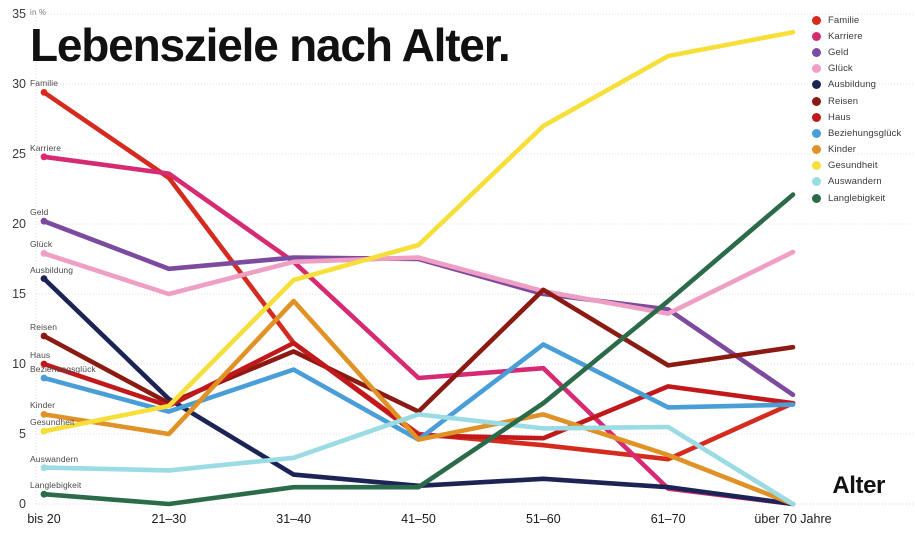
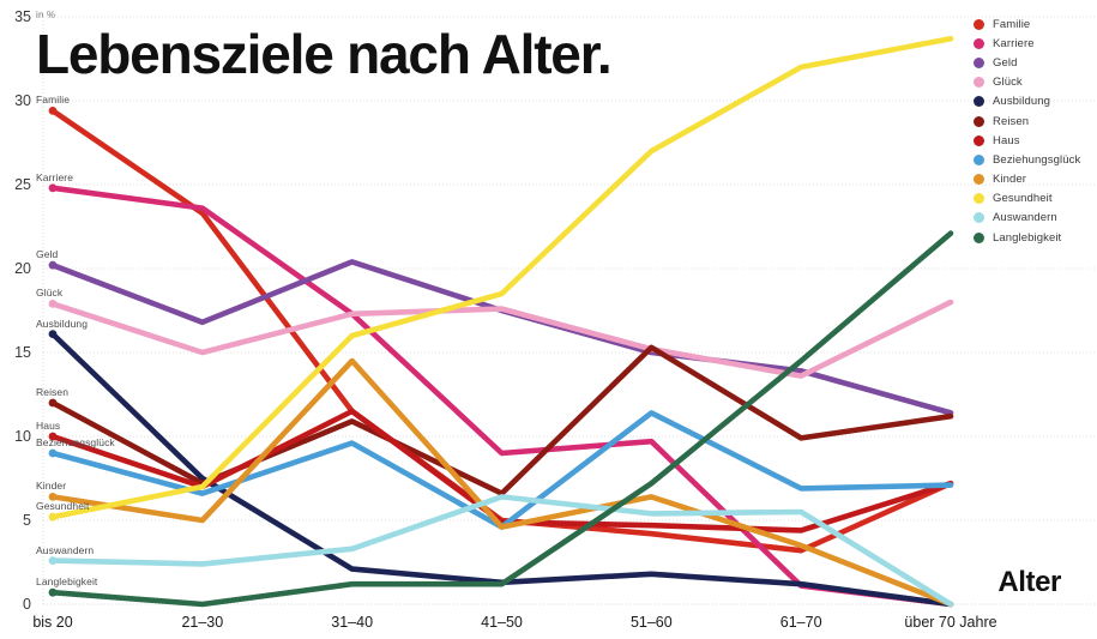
Geld/31–40: 17.6 -> 20.4
Haus/61–70: 8.4 -> 4.4
Geld/über 70 Jahre: 7.8 -> 11.4
